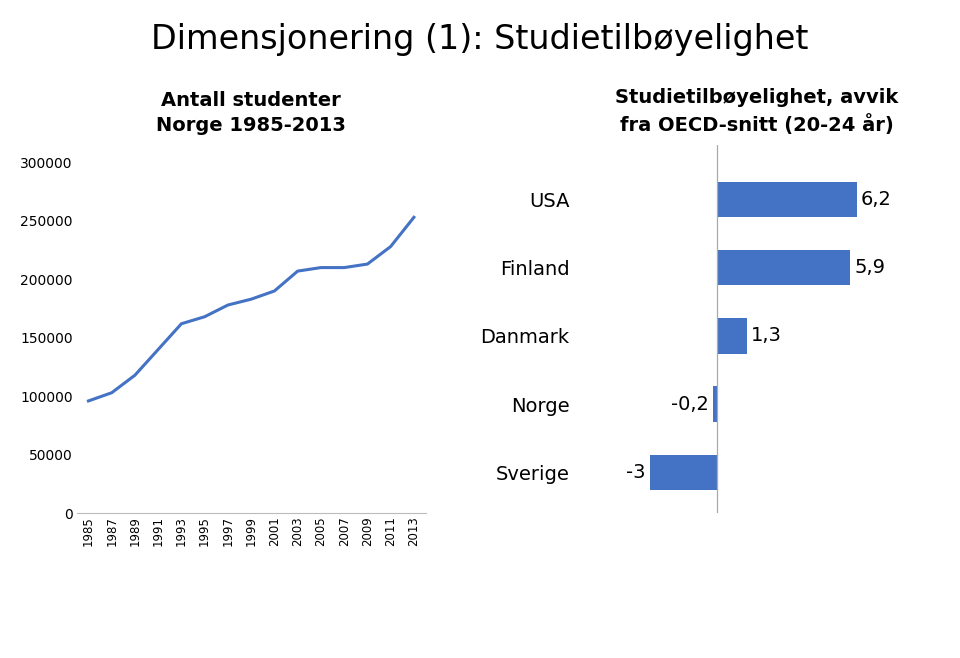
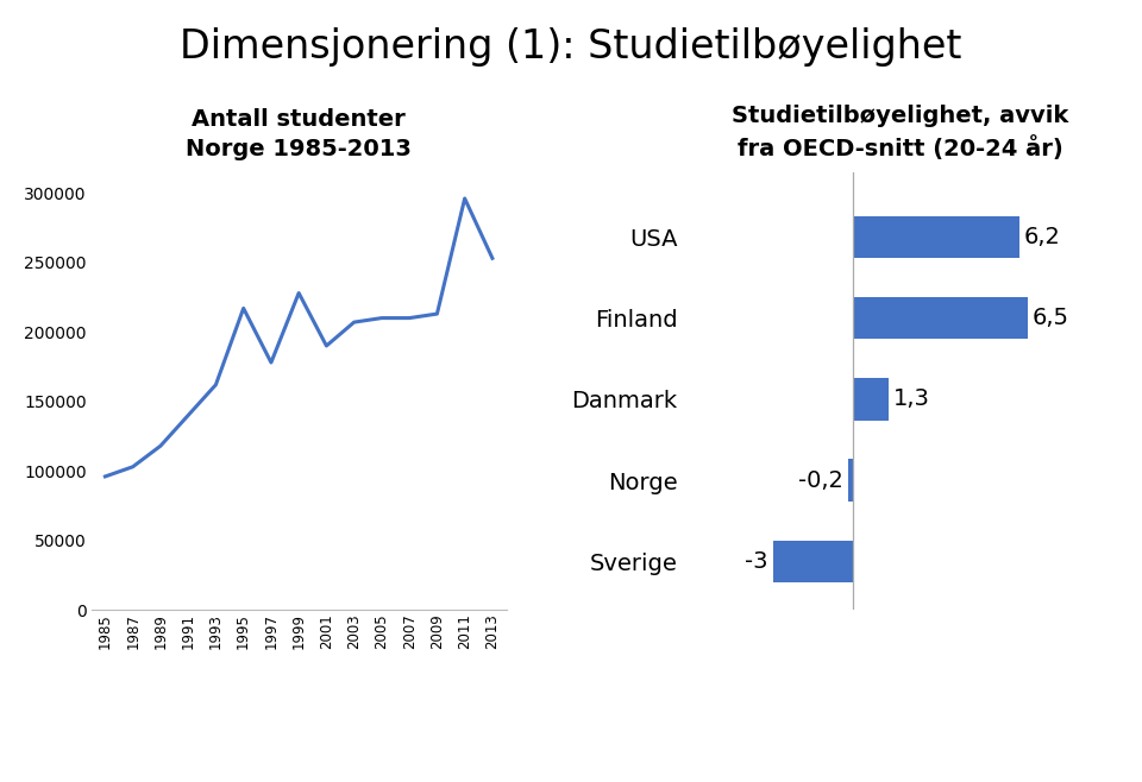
Antall studenter Norge 1985-2013/1995: 168000 -> 217000
Antall studenter Norge 1985-2013/1999: 183000 -> 228000
Antall studenter Norge 1985-2013/2011: 228000 -> 296000
Studietilbøyelighet, avvik fra OECD-snitt (20-24 år)/Finland: 5,9 -> 6,5
